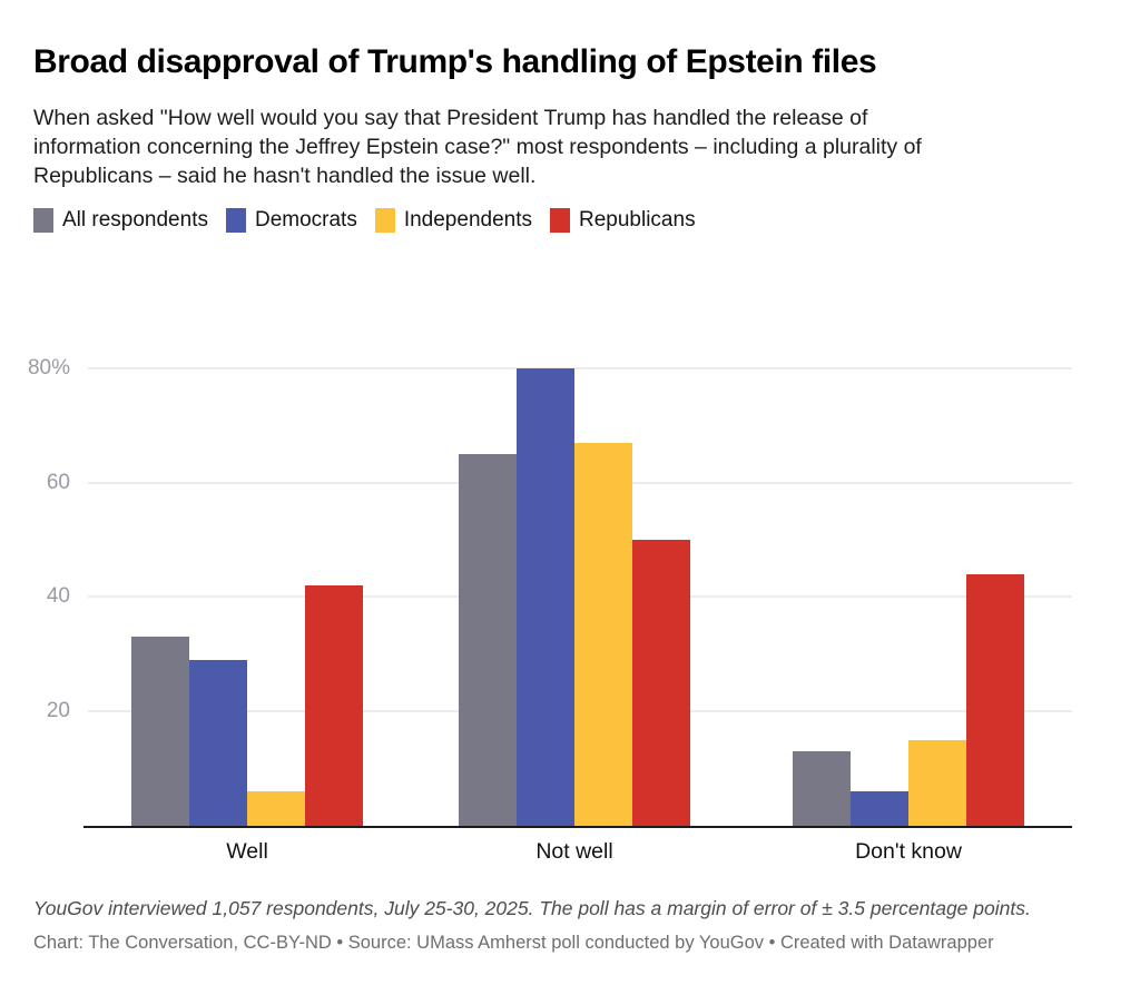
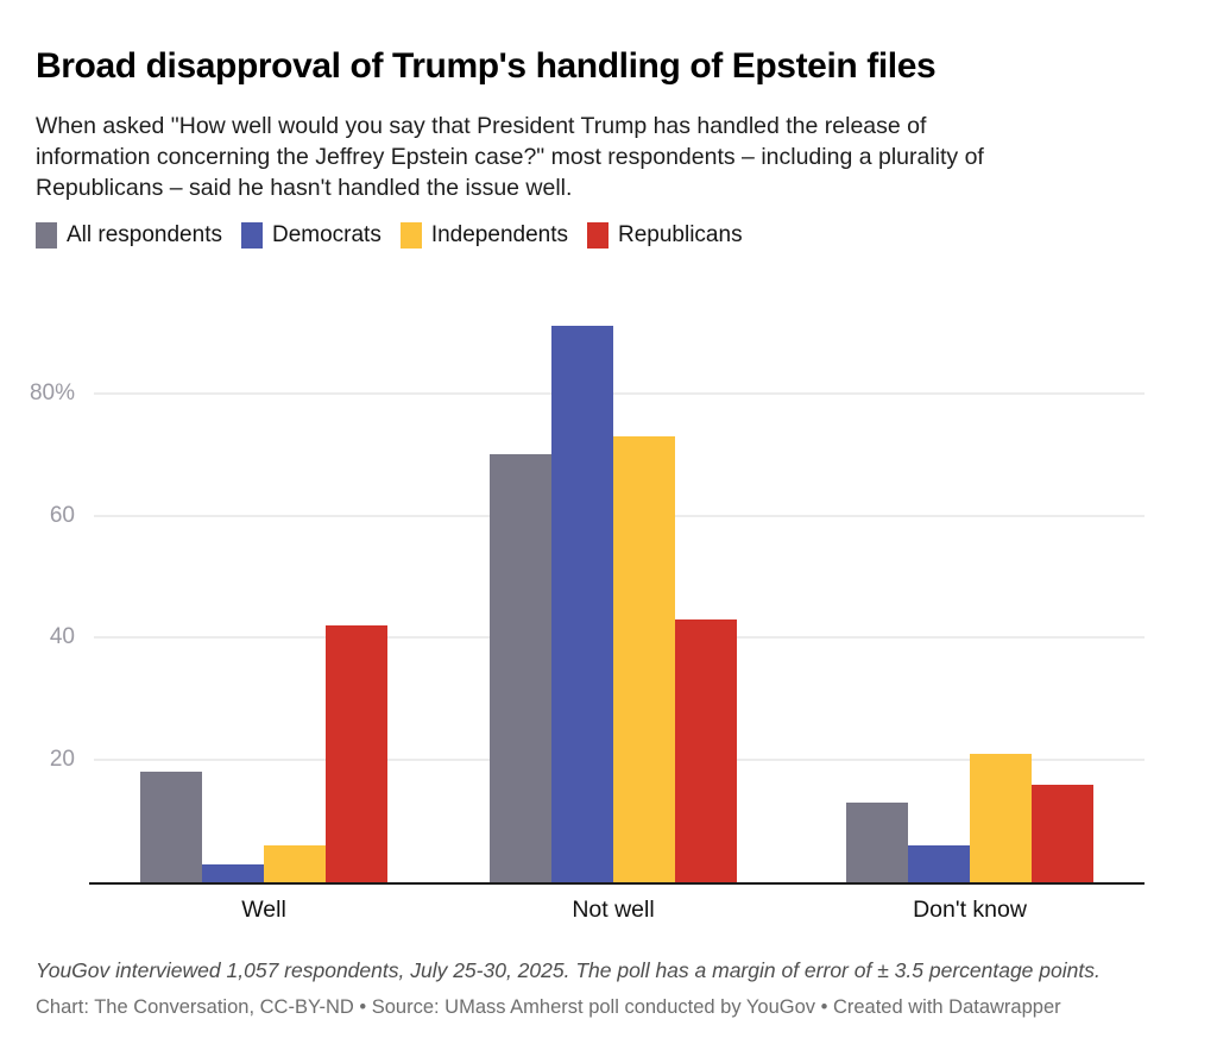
All respondents/Well: 33% -> 18%
Democrats/Well: 29% -> 3%
All respondents/Not well: 65% -> 70%
Democrats/Not well: 80% -> 91%
Independents/Not well: 67% -> 73%
Republicans/Not well: 50% -> 43%
Independents/Don't know: 15% -> 21%
Republicans/Don't know: 44% -> 16%
